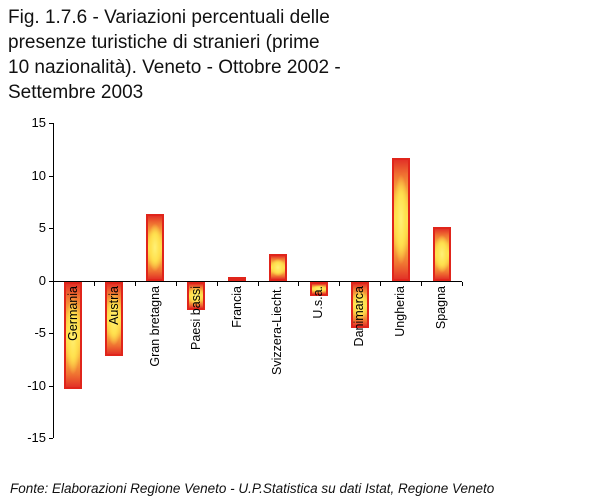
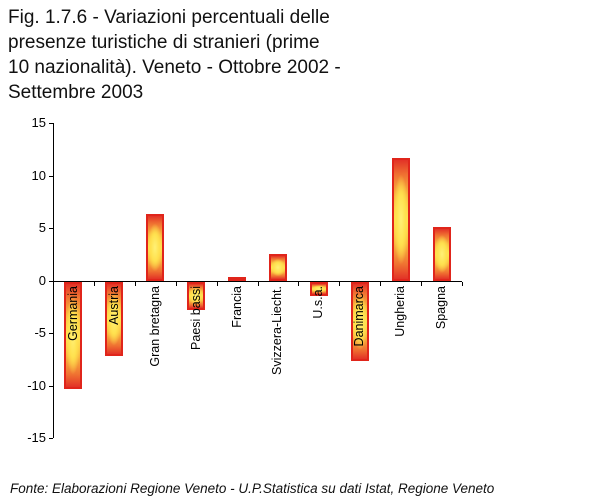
Danimarca: -4.4 -> -7.5
